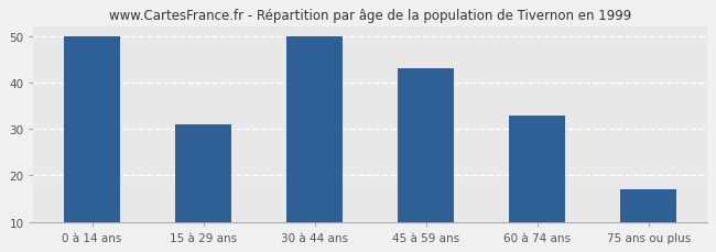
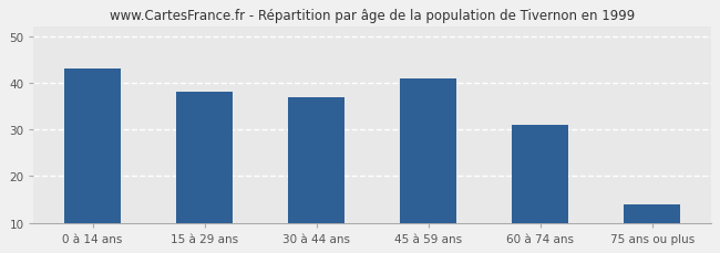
0 à 14 ans: 50 -> 43
15 à 29 ans: 31 -> 38
30 à 44 ans: 50 -> 37
45 à 59 ans: 43 -> 41
60 à 74 ans: 33 -> 31
75 ans ou plus: 17 -> 14
